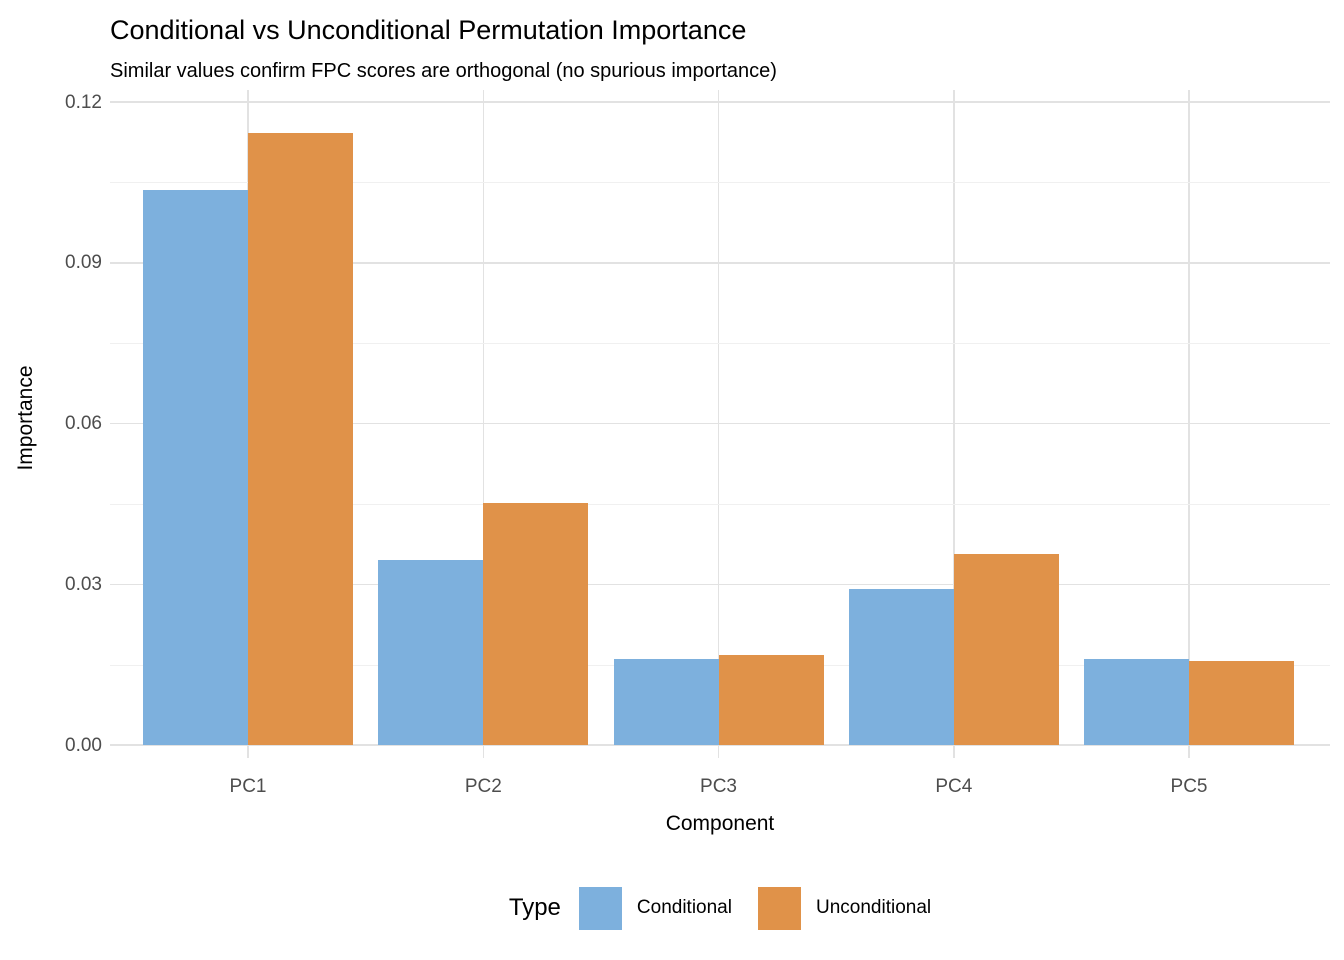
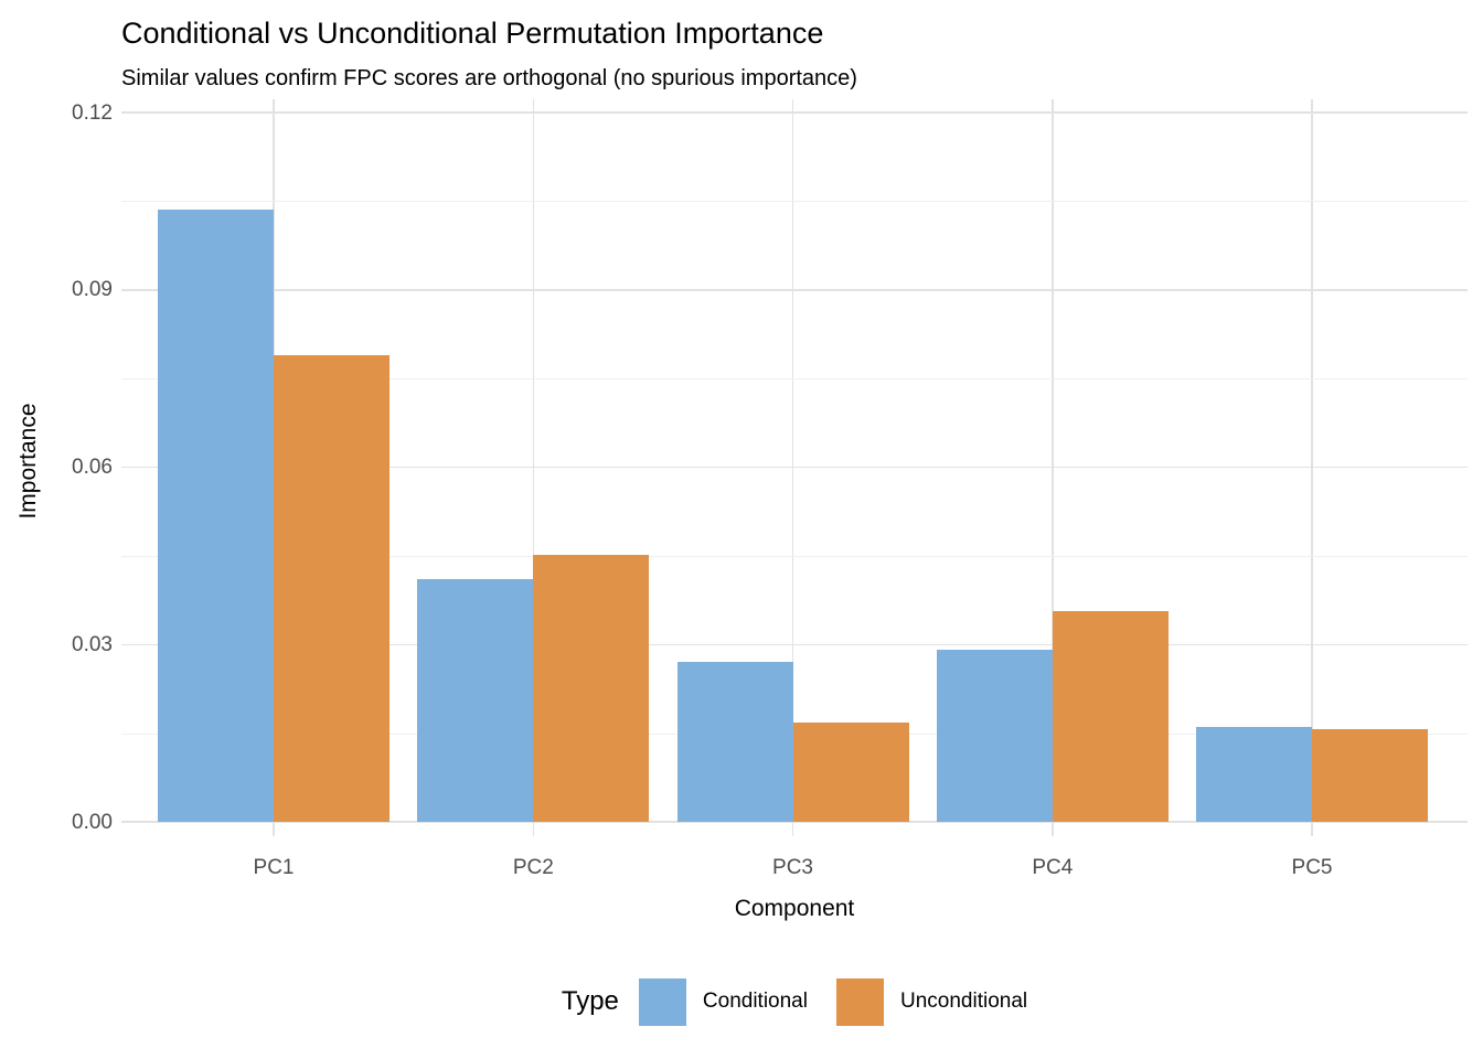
Unconditional/PC1: 0.114 -> 0.079
Conditional/PC2: 0.035 -> 0.041
Conditional/PC3: 0.016 -> 0.027
